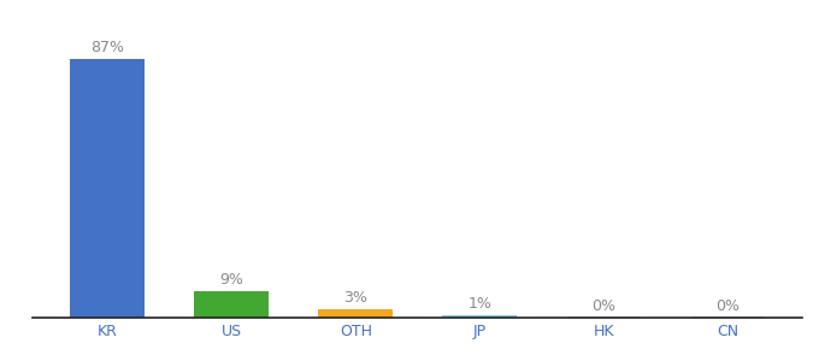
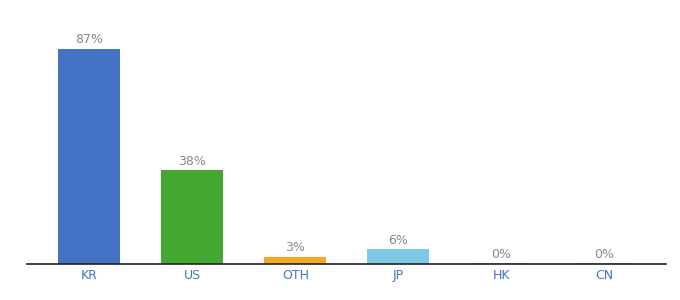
US: 9% -> 38%
JP: 1% -> 6%
